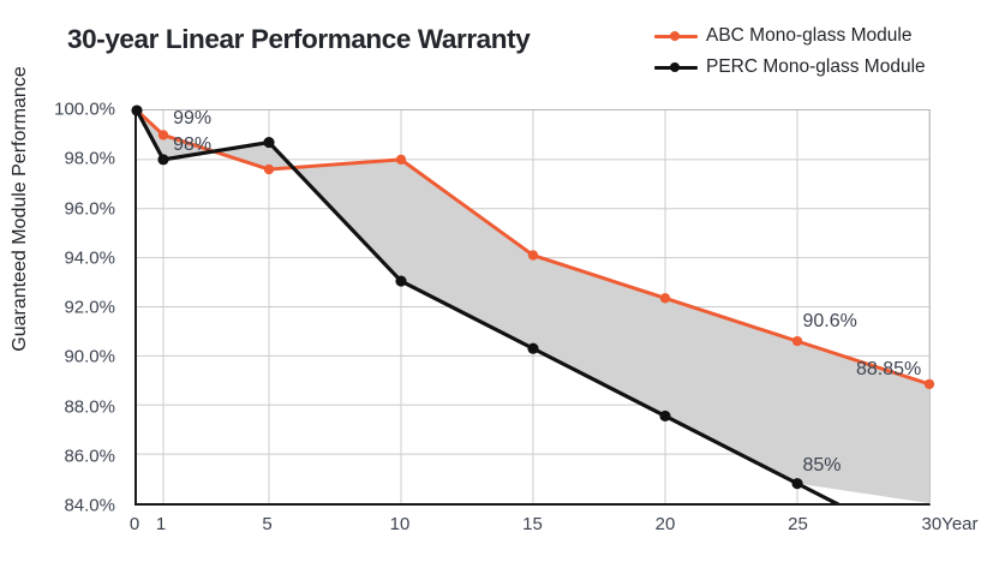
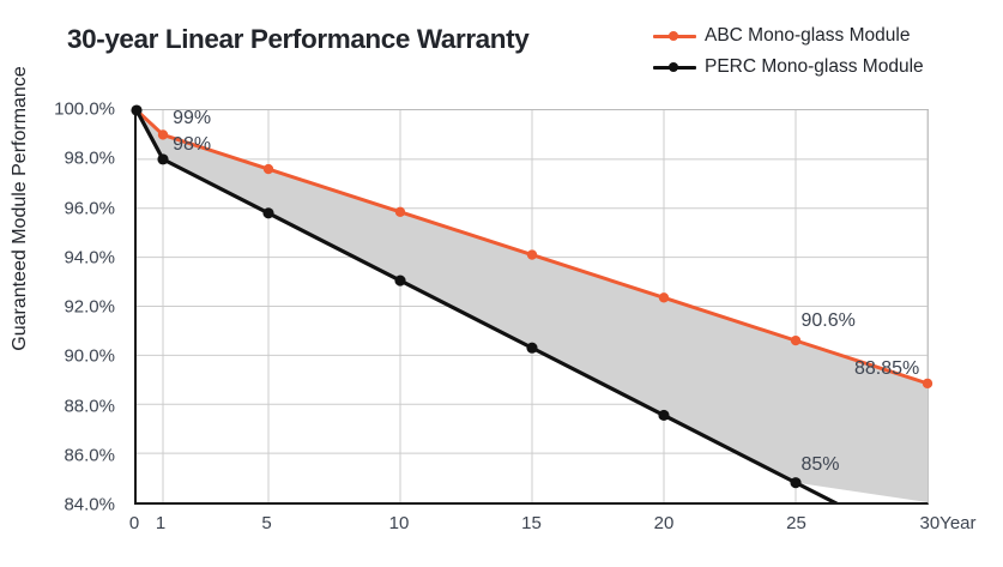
PERC Mono-glass Module/5: 98.7% -> 95.8%
ABC Mono-glass Module/10: 98.0% -> 95.8%
